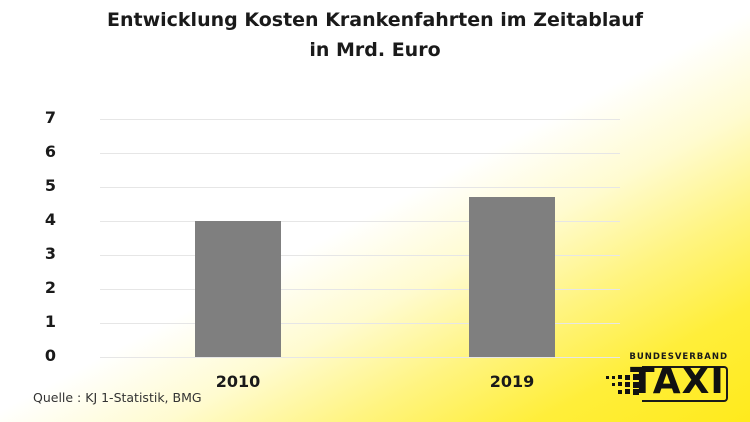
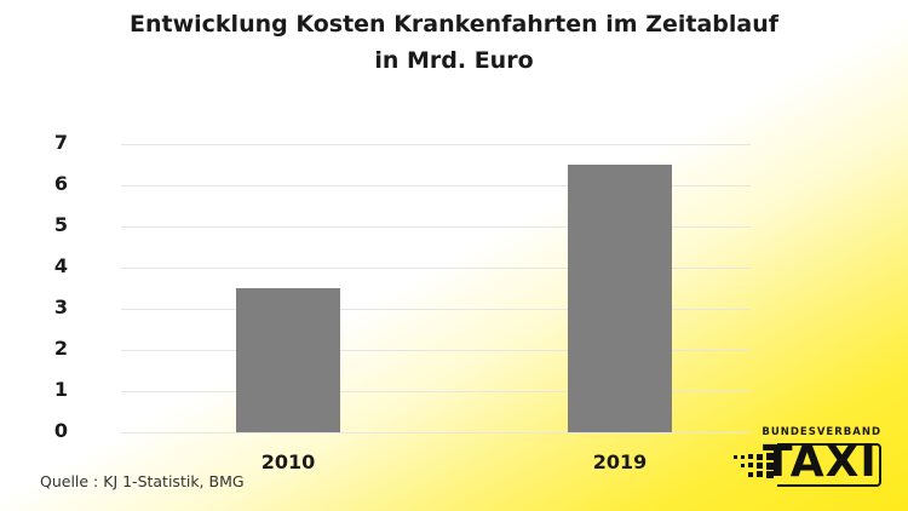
2010: 4.0 -> 3.5
2019: 4.7 -> 6.5
